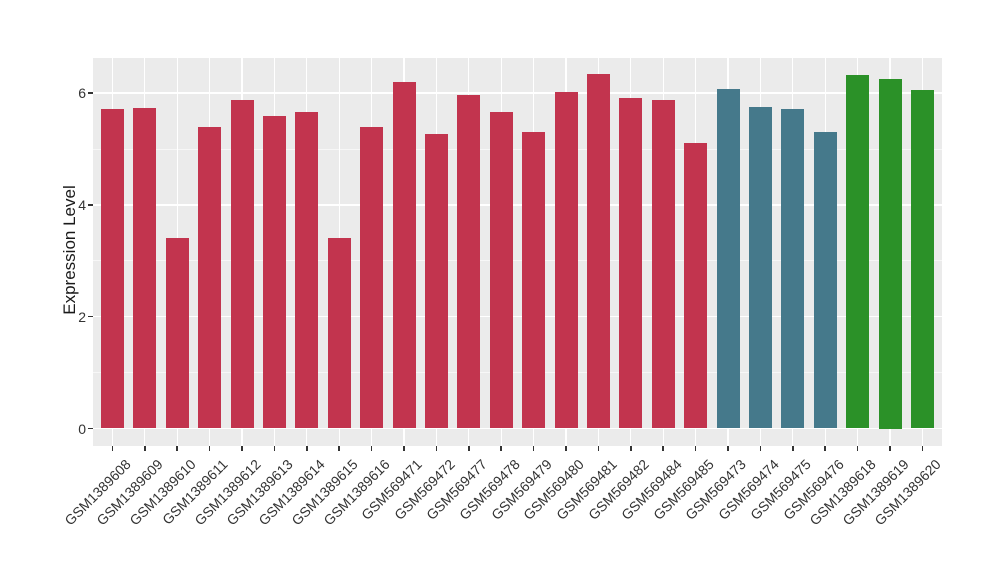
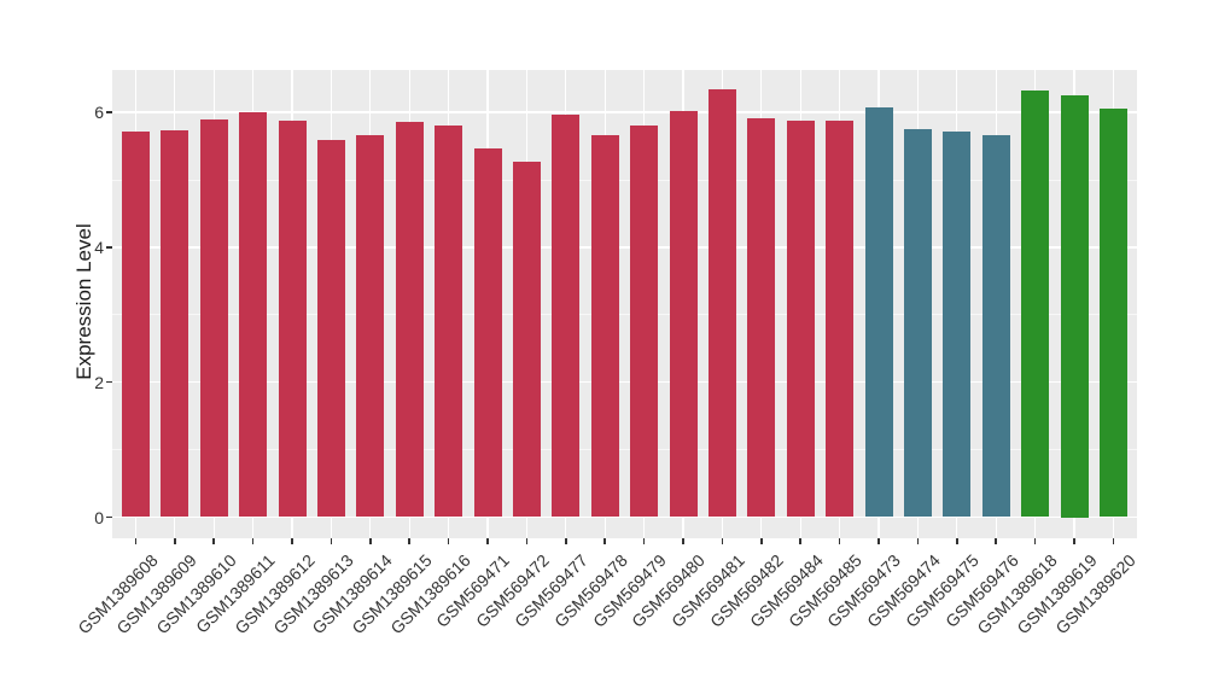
GSM1389610: 3.4 -> 5.9
GSM1389611: 5.4 -> 6.0
GSM1389615: 3.4 -> 5.9
GSM1389616: 5.4 -> 5.8
GSM569471: 6.2 -> 5.5
GSM569479: 5.3 -> 5.8
GSM569485: 5.1 -> 5.9
GSM569476: 5.3 -> 5.7
